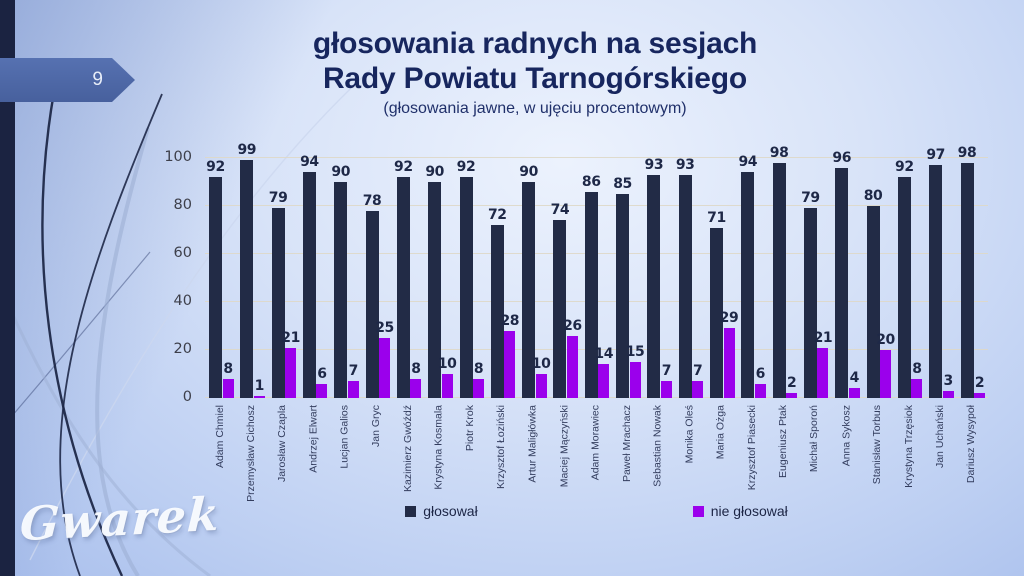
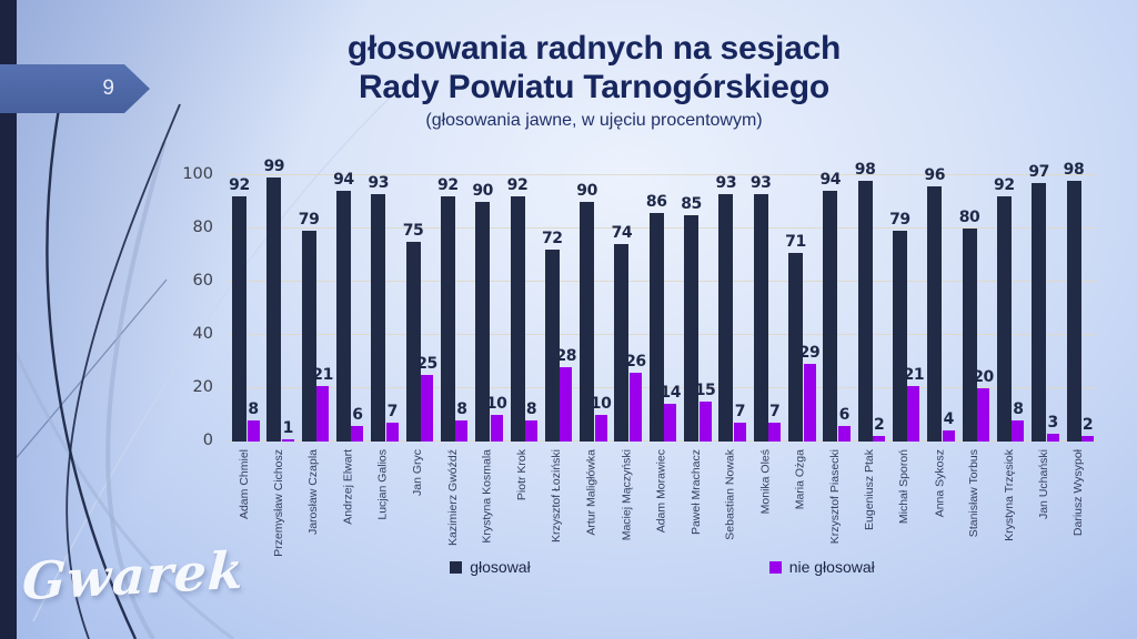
głosował/Lucjan Galios: 90 -> 93
głosował/Jan Gryc: 78 -> 75
